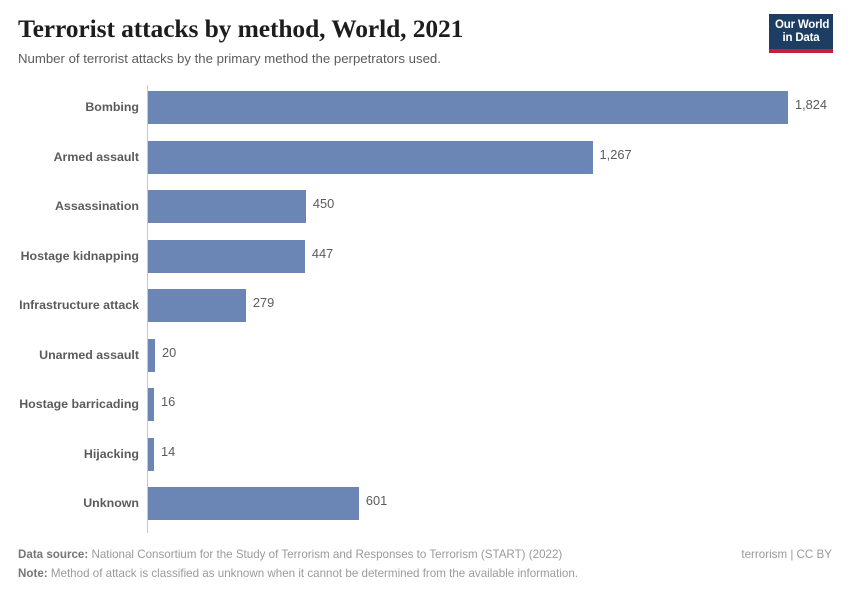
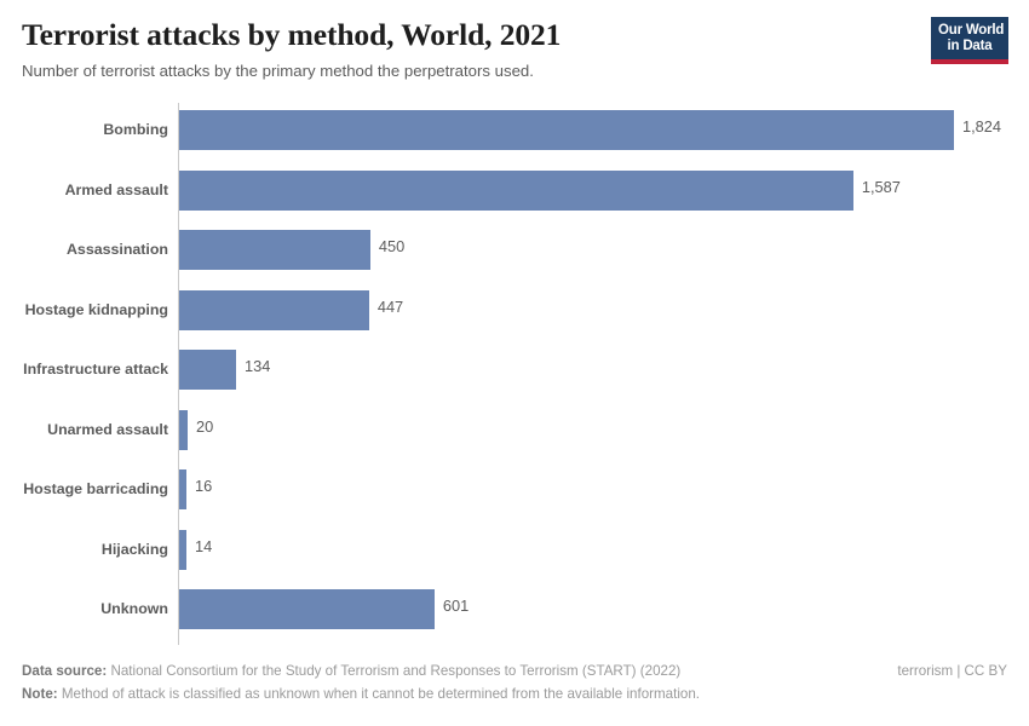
Armed assault: 1,267 -> 1,587
Infrastructure attack: 279 -> 134
